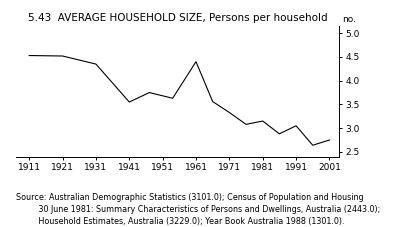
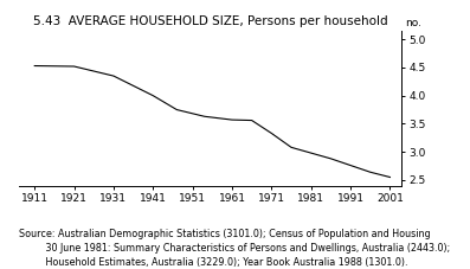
1941: 3.55 -> 4.00
1961: 4.40 -> 3.57
1981: 3.15 -> 2.98
1991: 3.05 -> 2.76
2001: 2.75 -> 2.55
